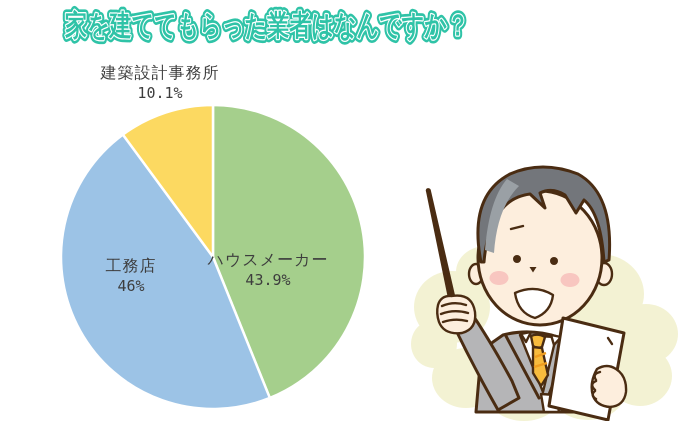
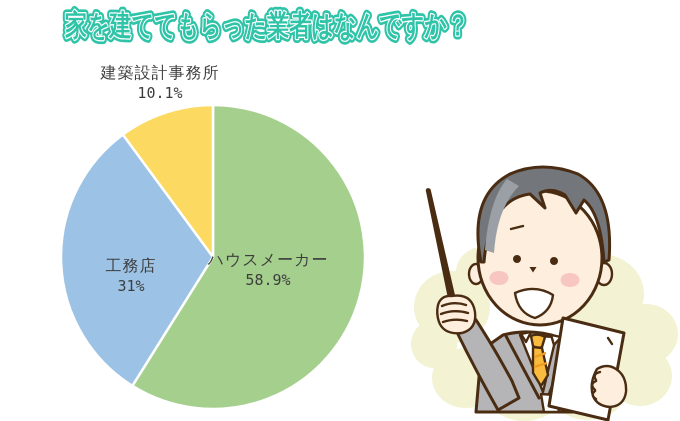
ハウスメーカー: 43.9% -> 58.9%
工務店: 46% -> 31%
